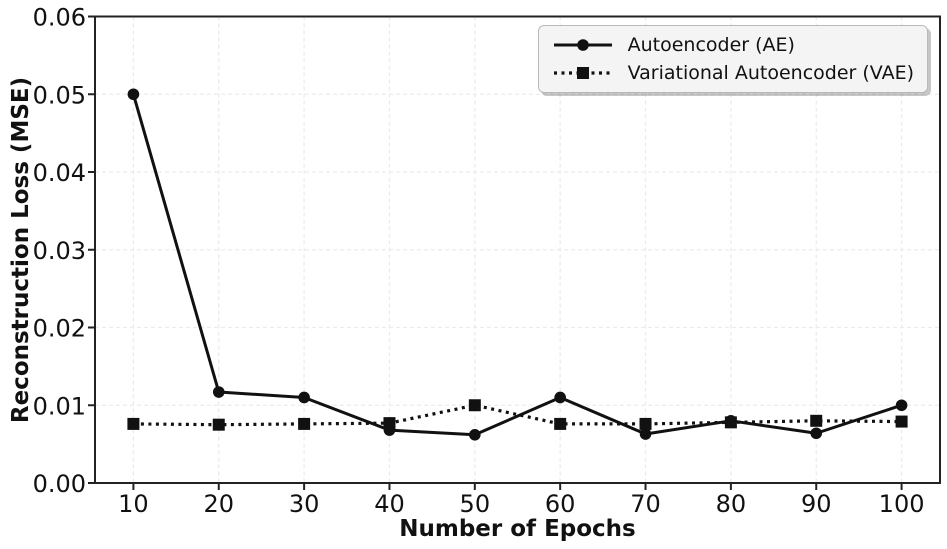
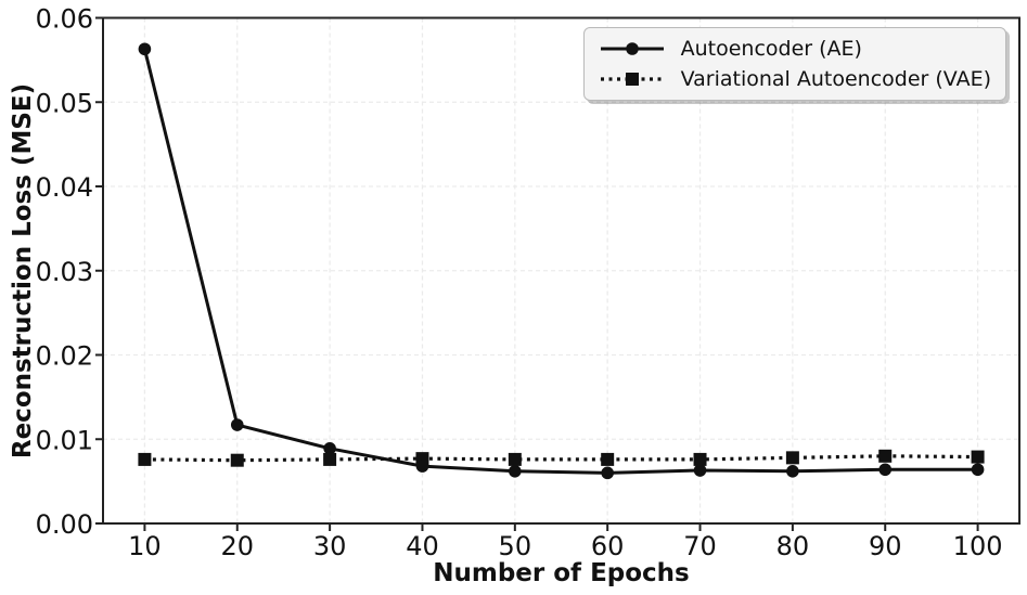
Autoencoder (AE)/10: 0.050 -> 0.056
Autoencoder (AE)/30: 0.011 -> 0.009
Variational Autoencoder (VAE)/50: 0.010 -> 0.008
Autoencoder (AE)/60: 0.011 -> 0.006
Autoencoder (AE)/80: 0.008 -> 0.006
Autoencoder (AE)/100: 0.010 -> 0.006
